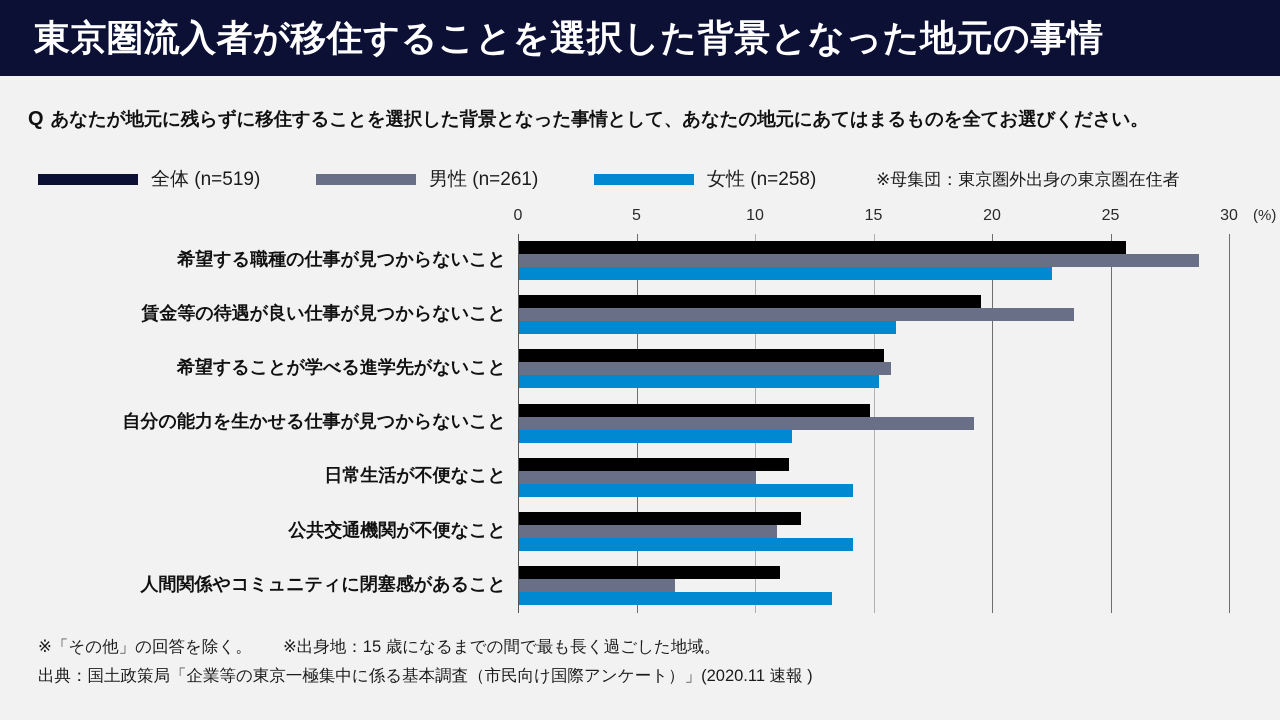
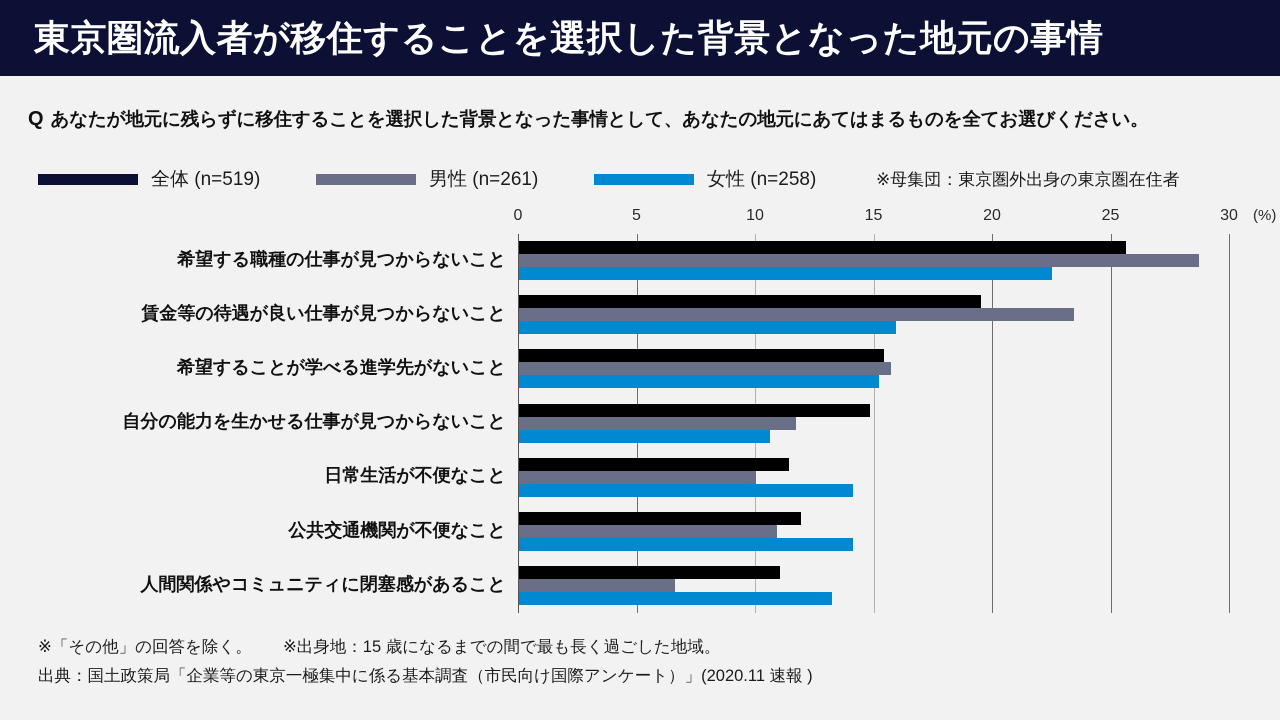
男性 (n=261)/自分の能力を生かせる仕事が見つからないこと: 19.2 -> 11.7
女性 (n=258)/自分の能力を生かせる仕事が見つからないこと: 11.5 -> 10.6
